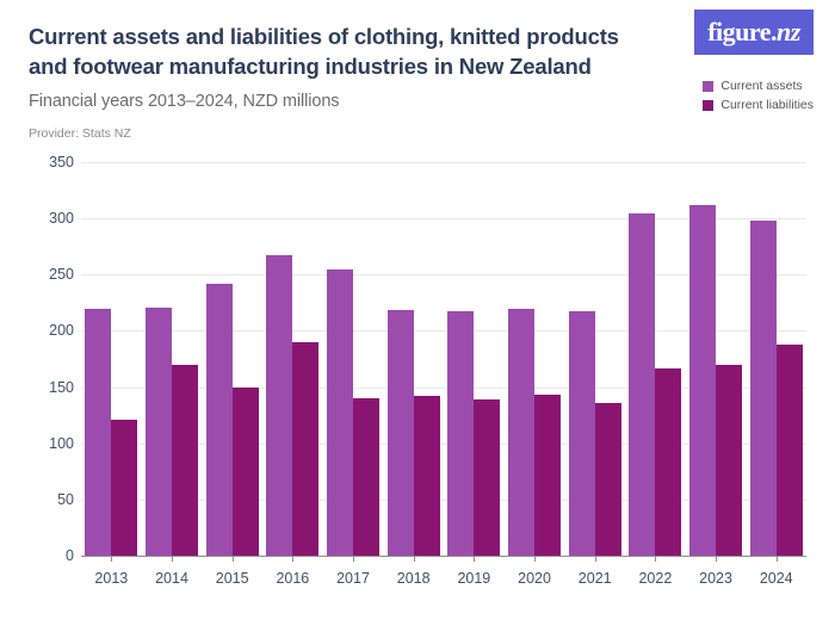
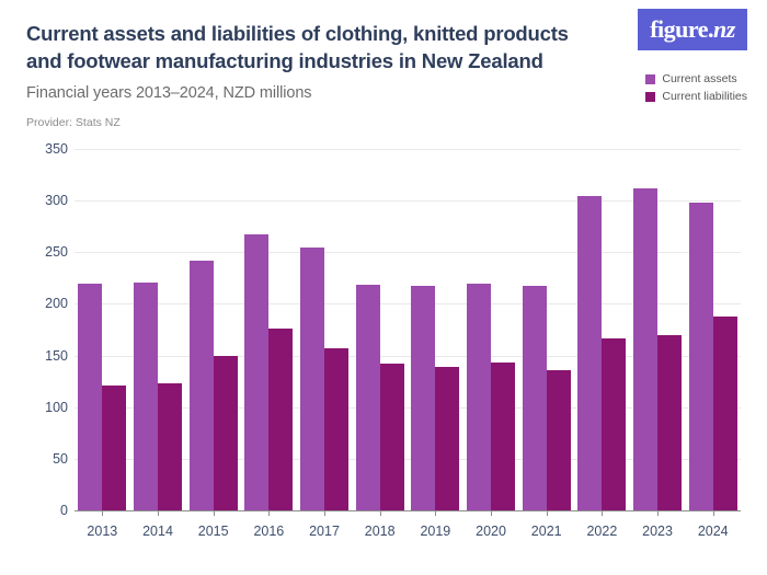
Current liabilities/2014: 170 -> 120
Current liabilities/2016: 190 -> 180
Current liabilities/2017: 140 -> 160
